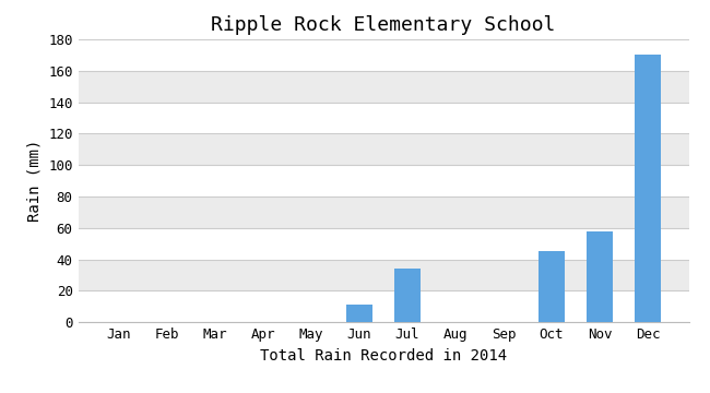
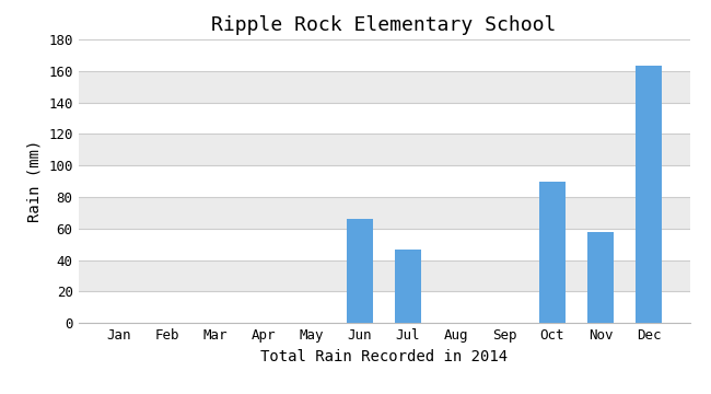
Jun: 11 -> 66
Jul: 34 -> 47
Oct: 45 -> 90
Dec: 170 -> 163
